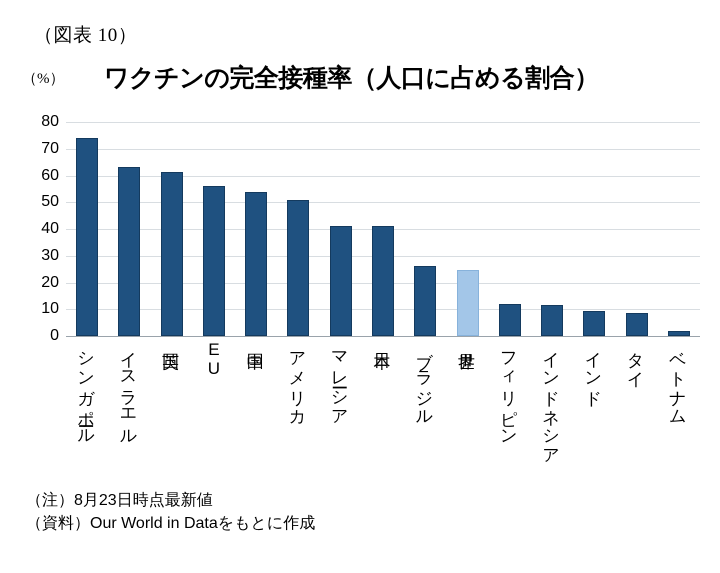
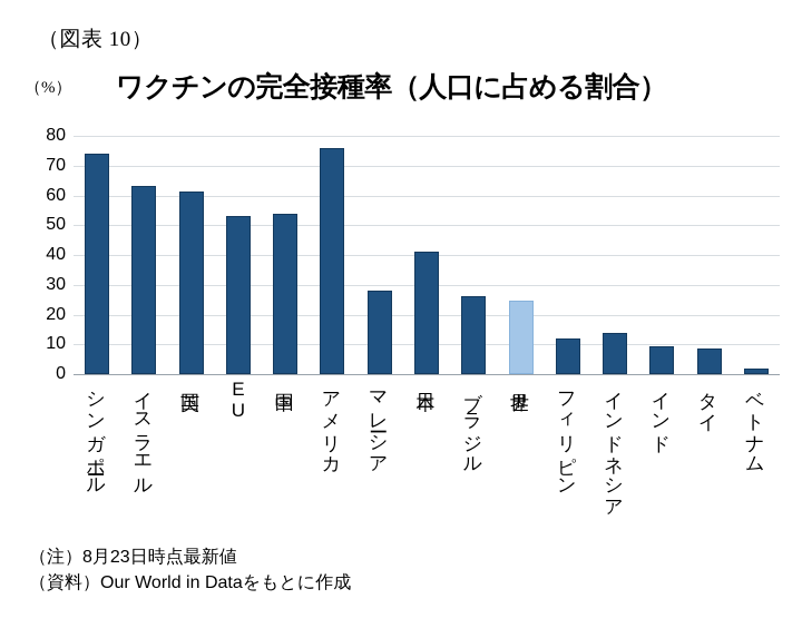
EU: 56 -> 53
アメリカ: 51 -> 76
マレーシア: 41 -> 28
インドネシア: 12 -> 14
